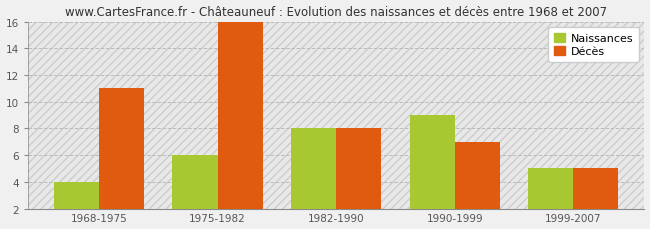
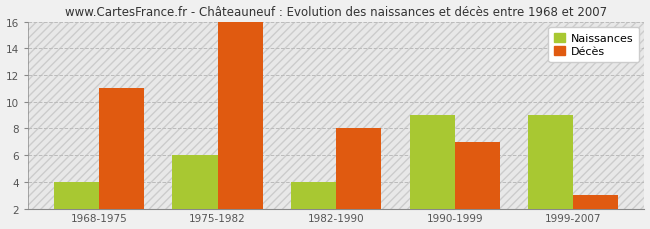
Naissances/1982-1990: 8 -> 4
Naissances/1999-2007: 5 -> 9
Décès/1999-2007: 5 -> 3
